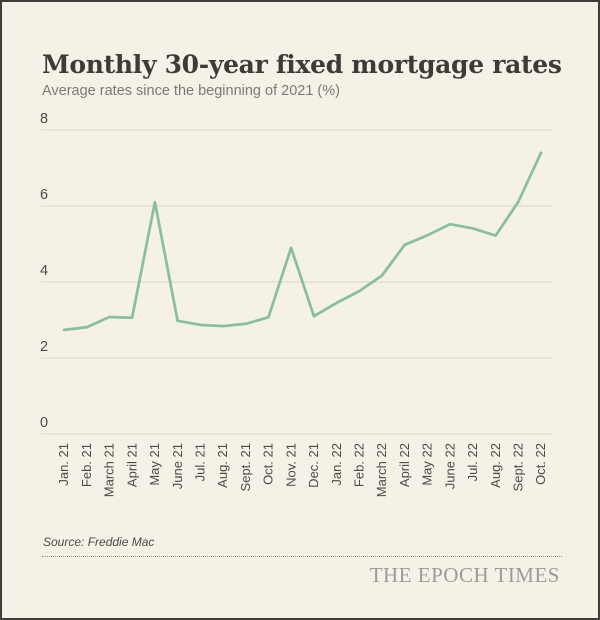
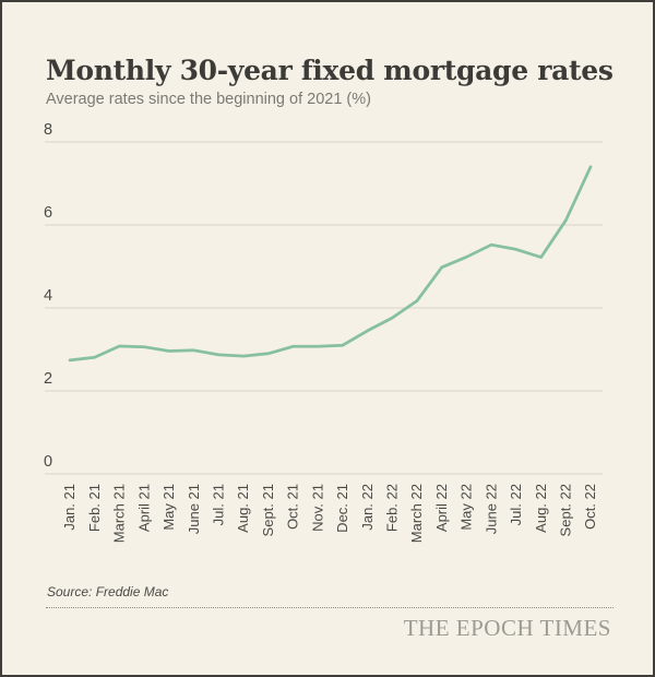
May 21: 6.1 -> 3.0
Nov. 21: 4.9 -> 3.1
